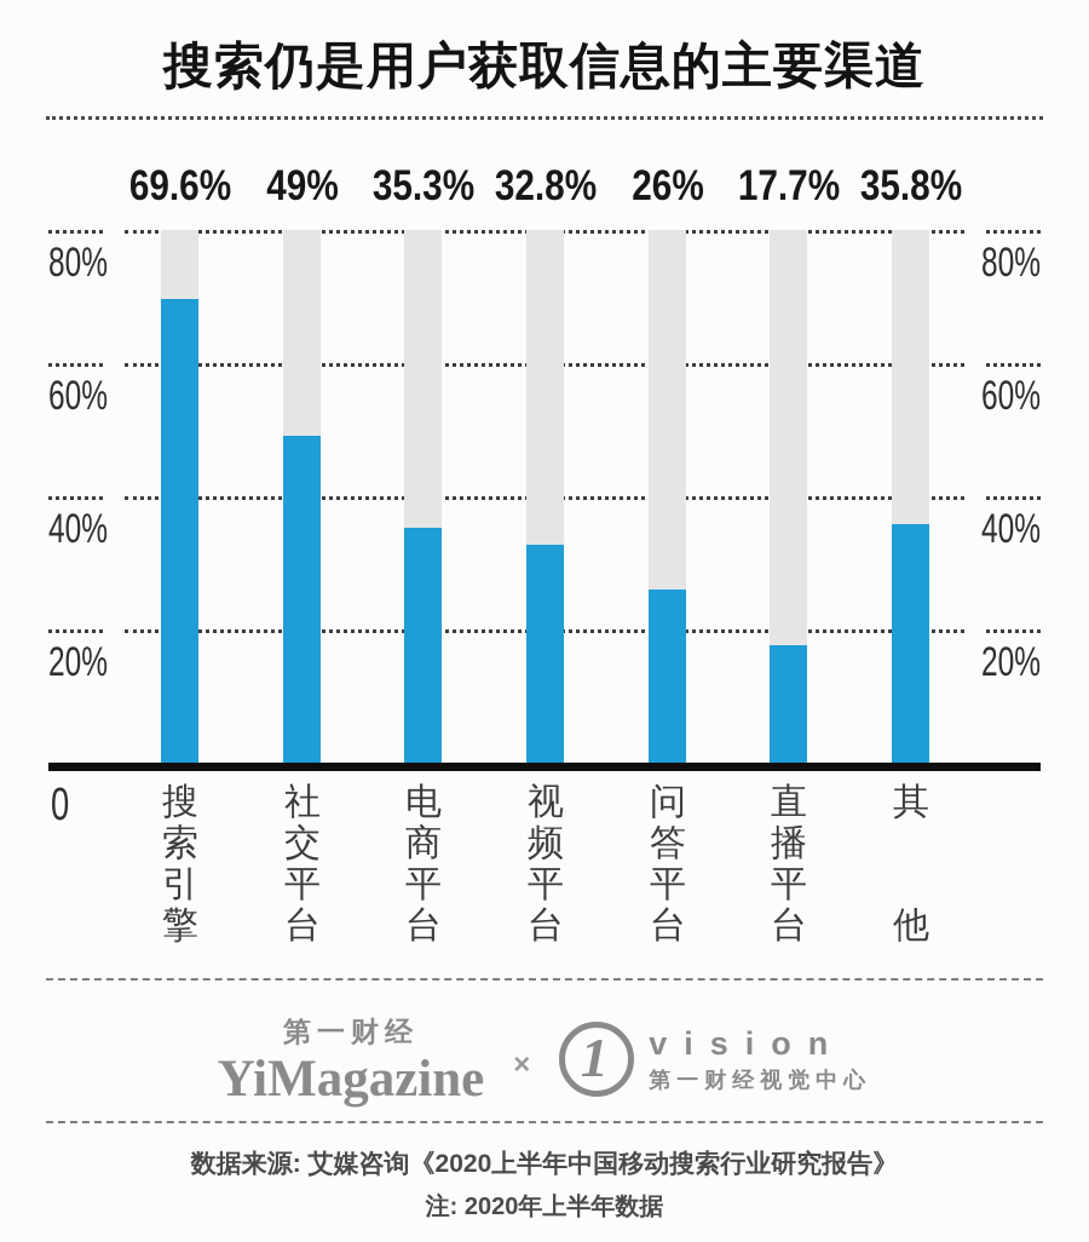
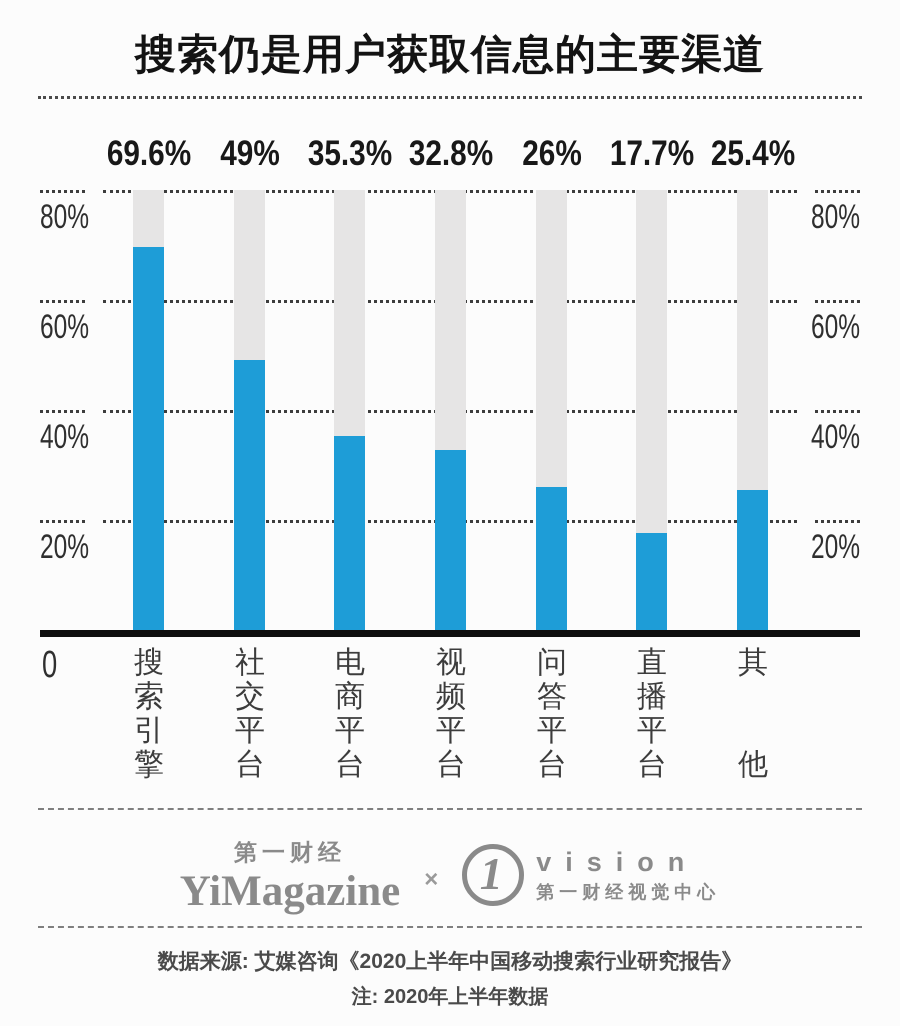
其他: 35.8% -> 25.4%
